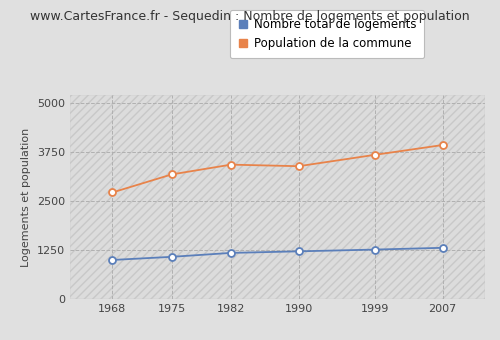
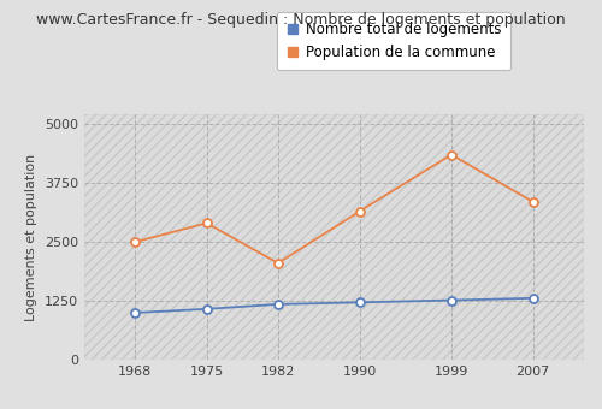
Population de la commune/1968: 2720 -> 2500
Population de la commune/1975: 3180 -> 2900
Population de la commune/1982: 3430 -> 2050
Population de la commune/1990: 3390 -> 3150
Population de la commune/1999: 3680 -> 4350
Population de la commune/2007: 3930 -> 3350
